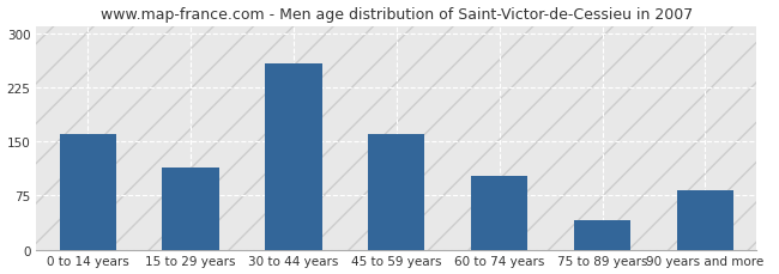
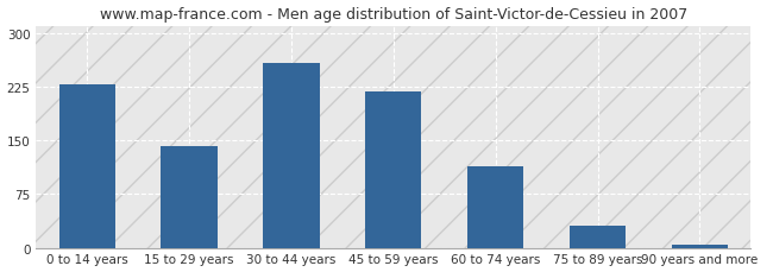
0 to 14 years: 160 -> 228
15 to 29 years: 114 -> 142
45 to 59 years: 160 -> 218
60 to 74 years: 102 -> 113
75 to 89 years: 40 -> 30
90 years and more: 82 -> 4
